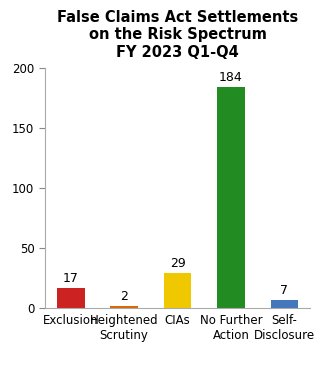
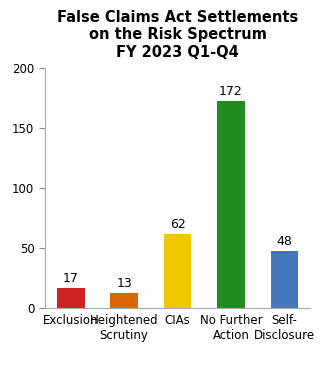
Heightened Scrutiny: 2 -> 13
CIAs: 29 -> 62
No Further Action: 184 -> 172
Self- Disclosure: 7 -> 48
